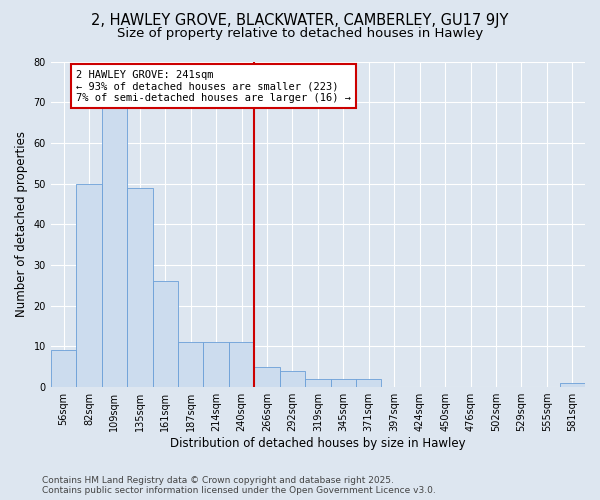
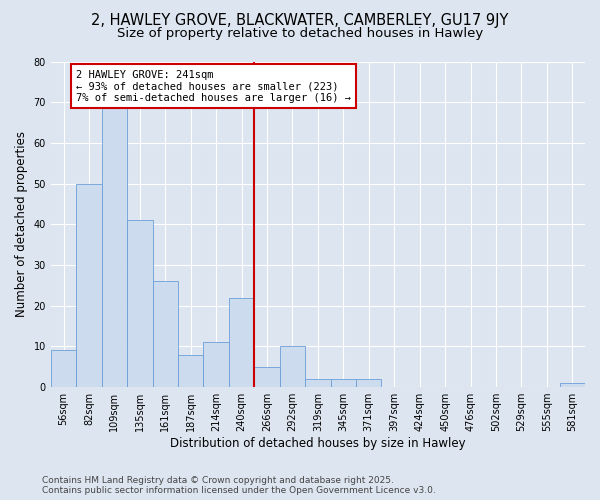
135sqm: 49 -> 41
187sqm: 11 -> 8
240sqm: 11 -> 22
292sqm: 4 -> 10
